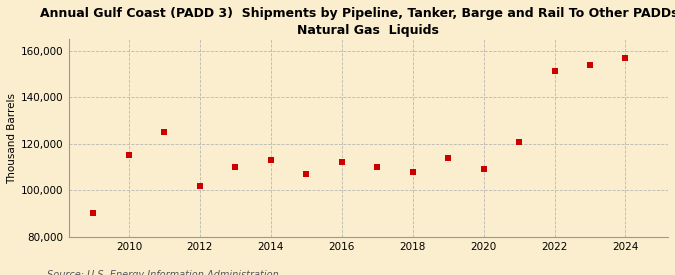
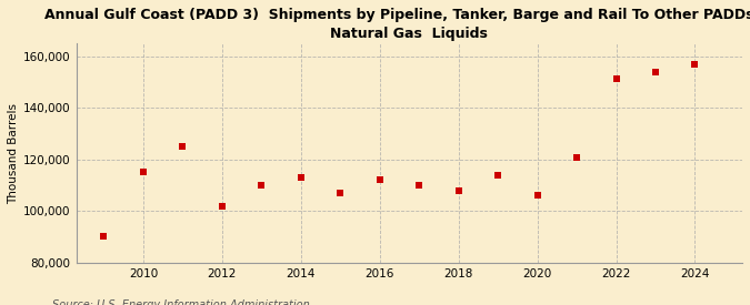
2020: 109,000 -> 106,000
